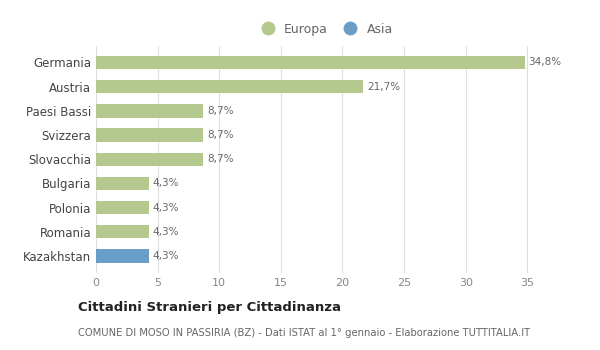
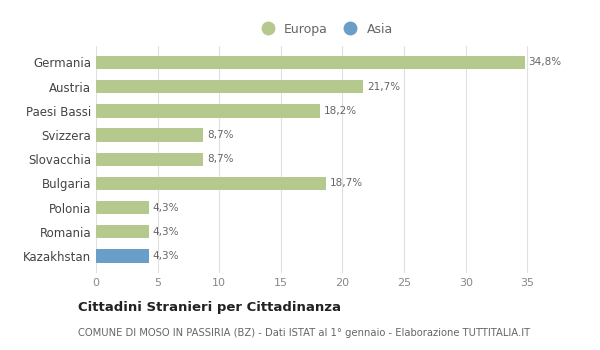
Paesi Bassi: 8,7% -> 18,2%
Bulgaria: 4,3% -> 18,7%
